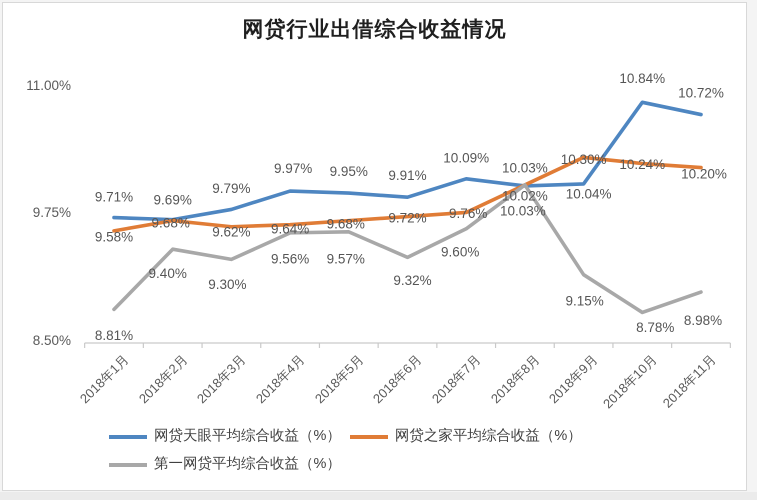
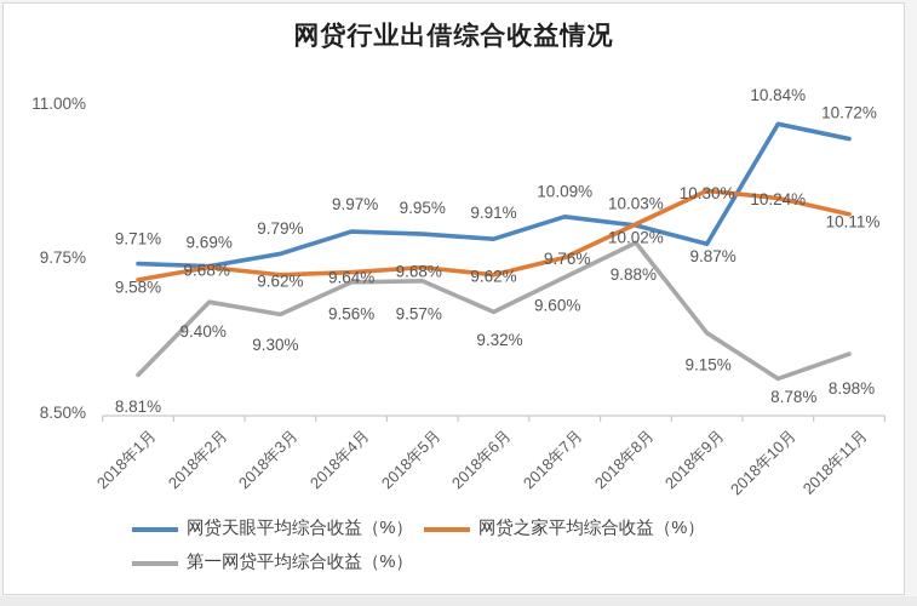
网贷之家平均综合收益（%）/2018年6月: 9.72% -> 9.62%
第一网贷平均综合收益（%）/2018年8月: 10.03% -> 9.88%
网贷天眼平均综合收益（%）/2018年9月: 10.04% -> 9.87%
网贷之家平均综合收益（%）/2018年11月: 10.20% -> 10.11%
